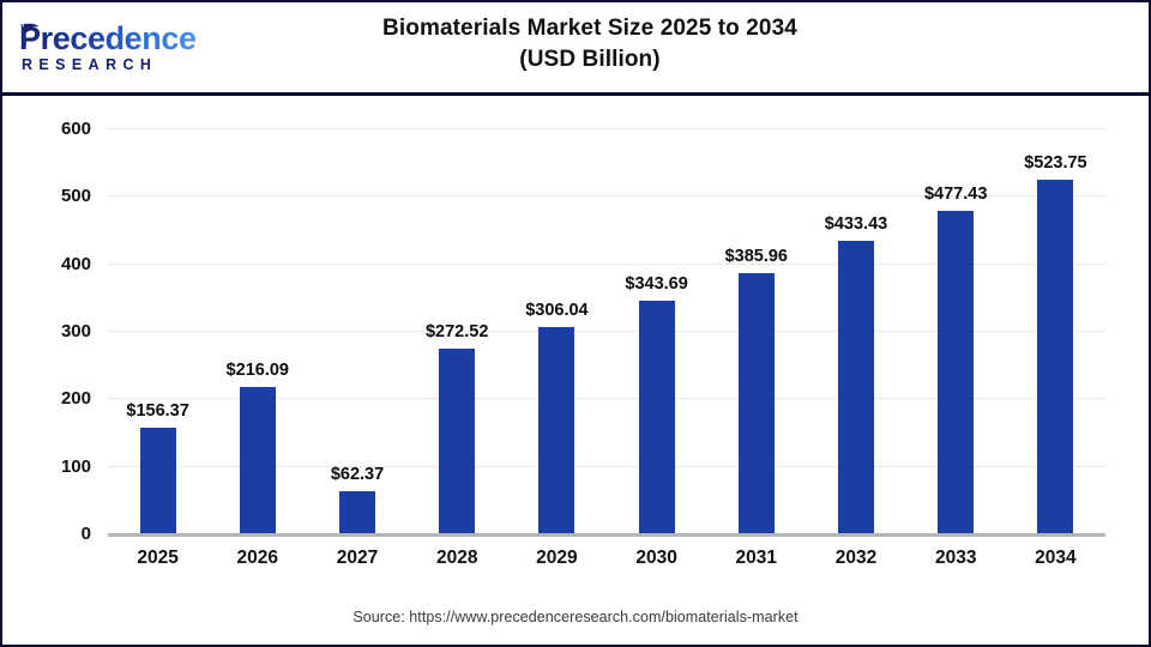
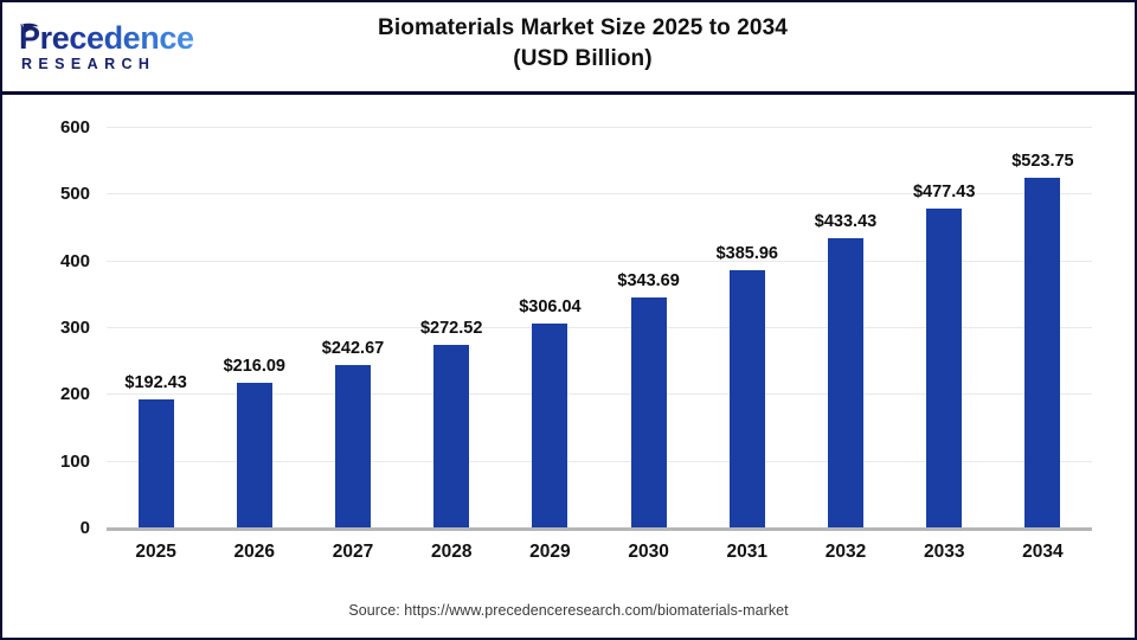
2025: $156.37 -> $192.43
2027: $62.37 -> $242.67
